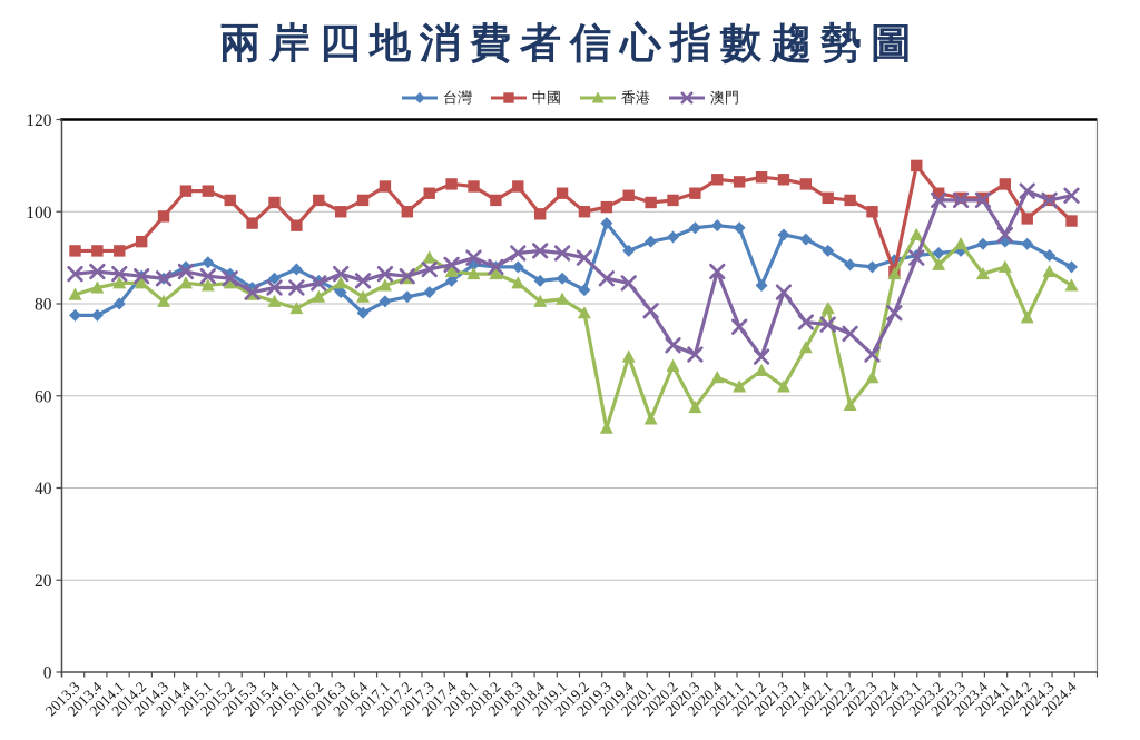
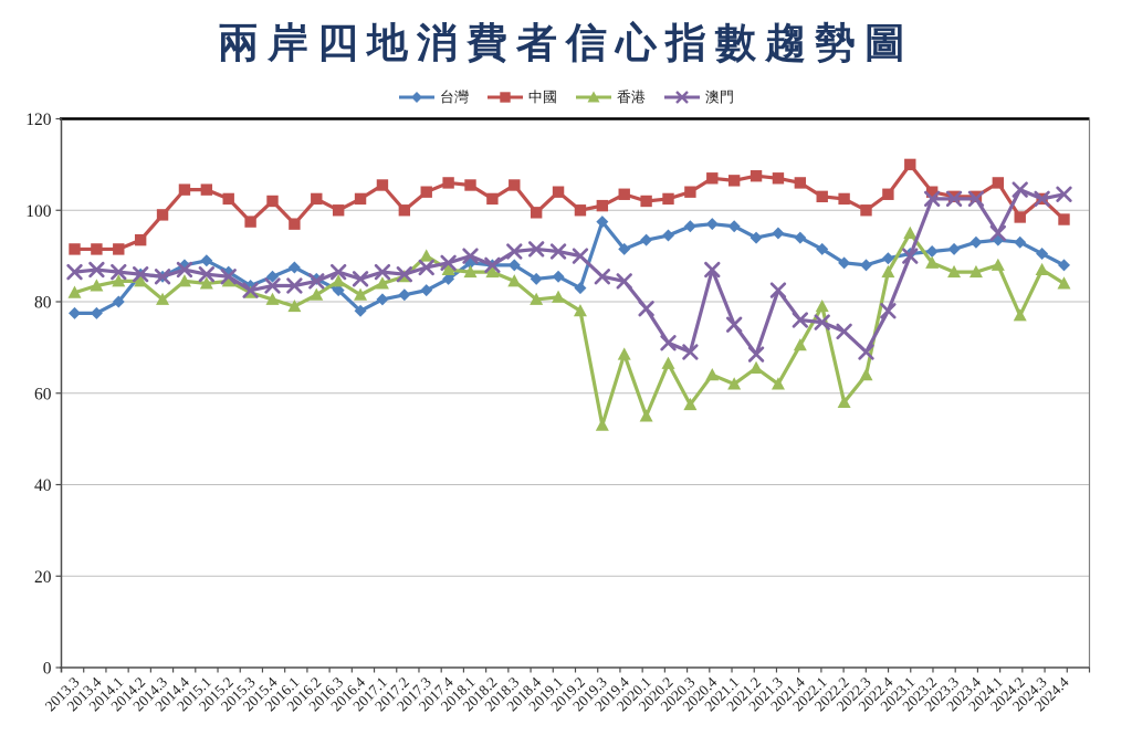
台灣/2021.2: 84 -> 94
中國/2022.4: 87 -> 104
香港/2023.3: 93 -> 86
